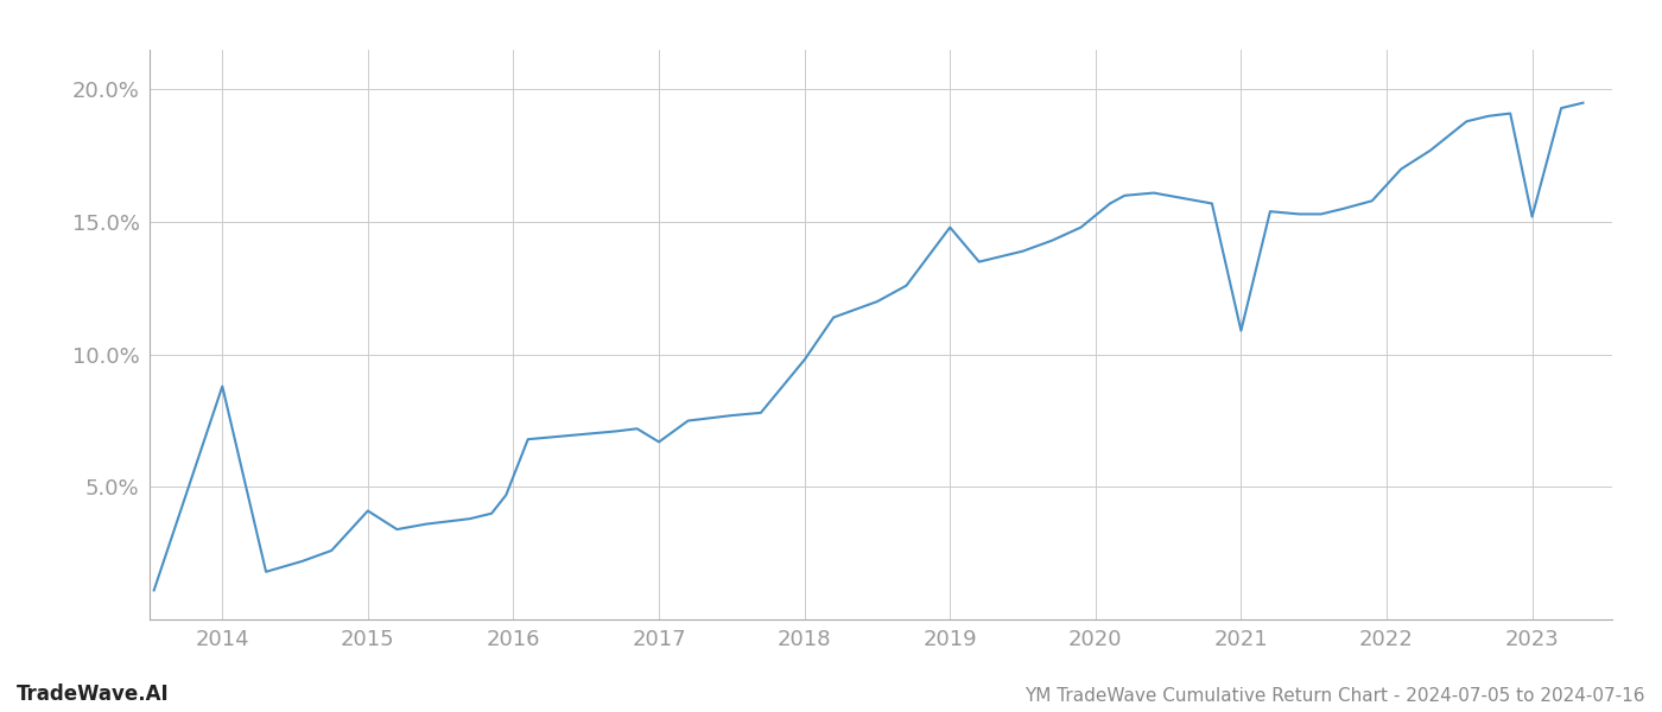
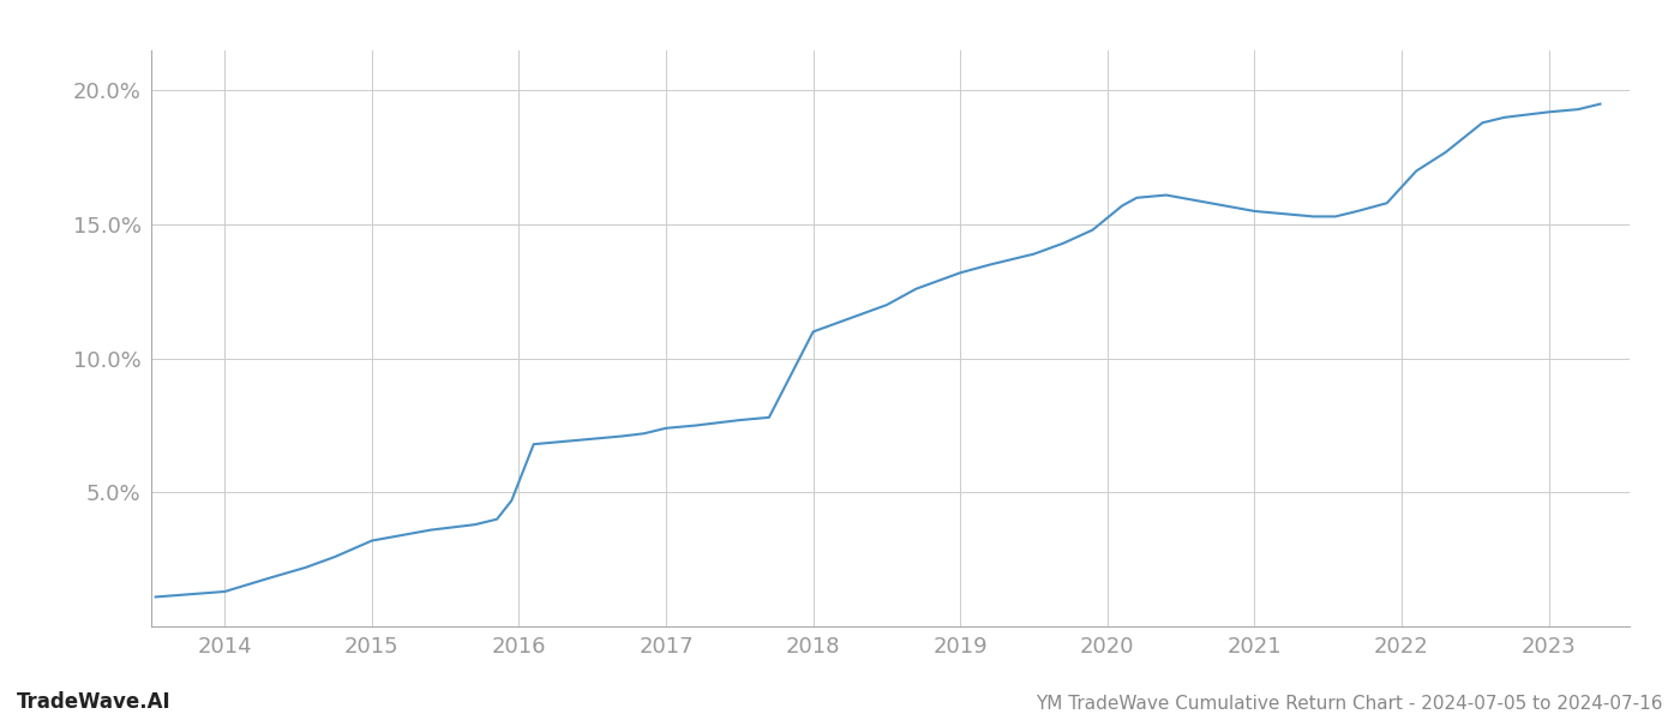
2014: 8.8% -> 1.3%
2015: 4.1% -> 3.2%
2017: 6.7% -> 7.4%
2018: 9.8% -> 11.0%
2019: 14.8% -> 13.2%
2021: 10.9% -> 15.5%
2023: 15.2% -> 19.2%
